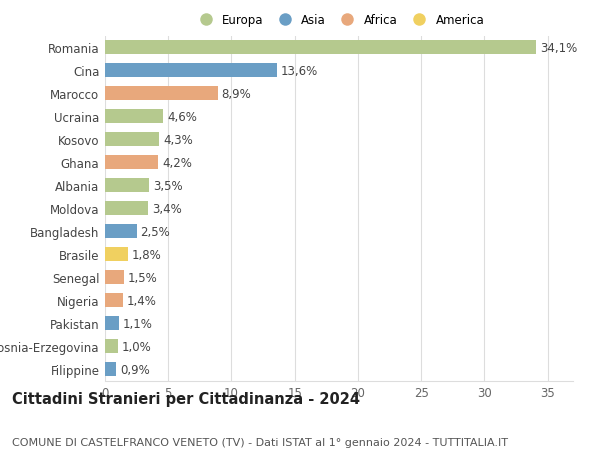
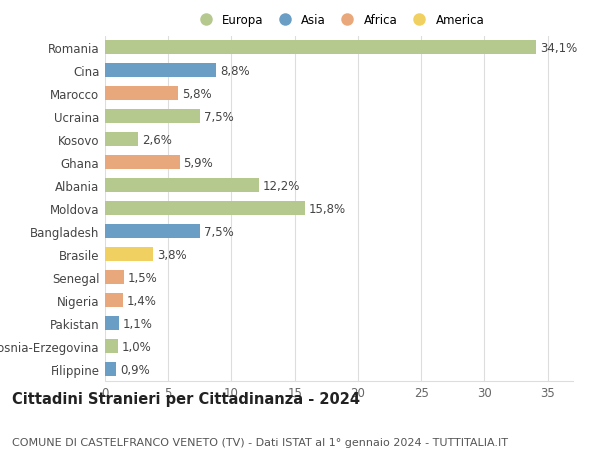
Cina: 13,6% -> 8,8%
Marocco: 8,9% -> 5,8%
Ucraina: 4,6% -> 7,5%
Kosovo: 4,3% -> 2,6%
Ghana: 4,2% -> 5,9%
Albania: 3,5% -> 12,2%
Moldova: 3,4% -> 15,8%
Bangladesh: 2,5% -> 7,5%
Brasile: 1,8% -> 3,8%
